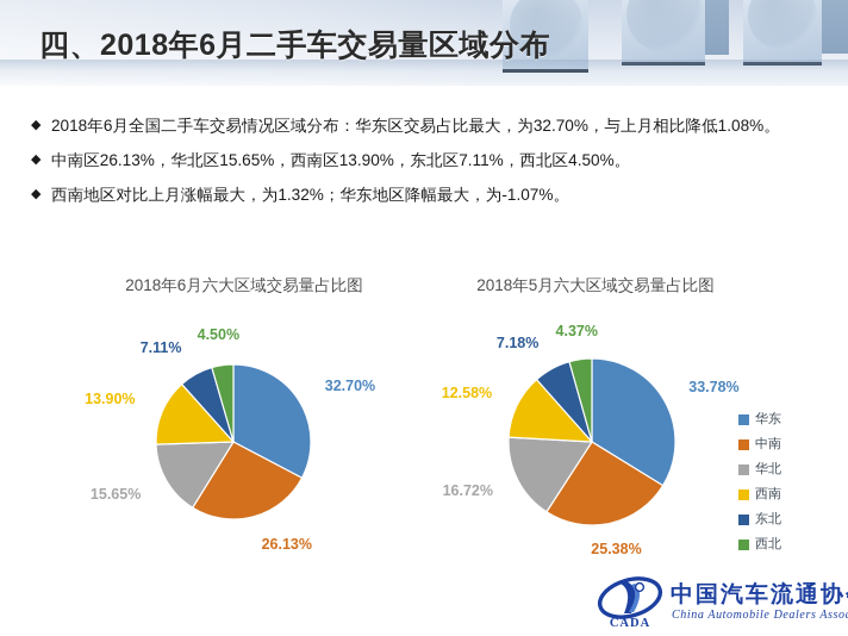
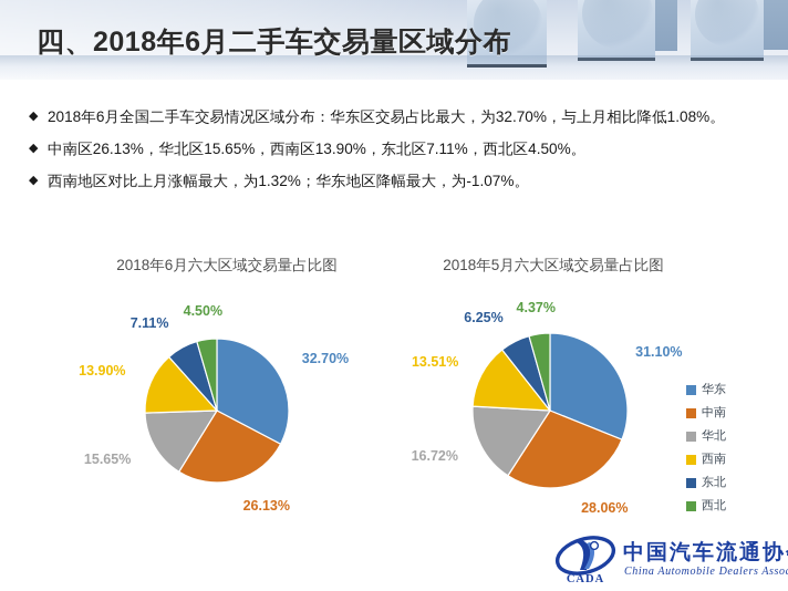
2018年5月六大区域交易量占比图/华东: 33.78% -> 31.10%
2018年5月六大区域交易量占比图/中南: 25.38% -> 28.06%
2018年5月六大区域交易量占比图/西南: 12.58% -> 13.51%
2018年5月六大区域交易量占比图/东北: 7.18% -> 6.25%
